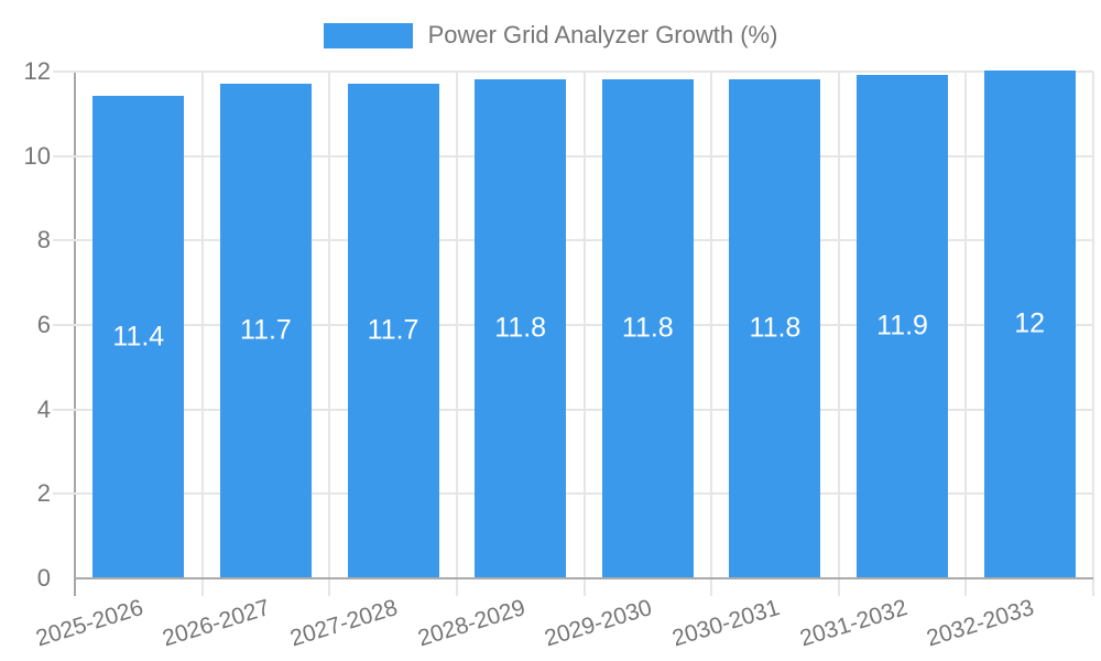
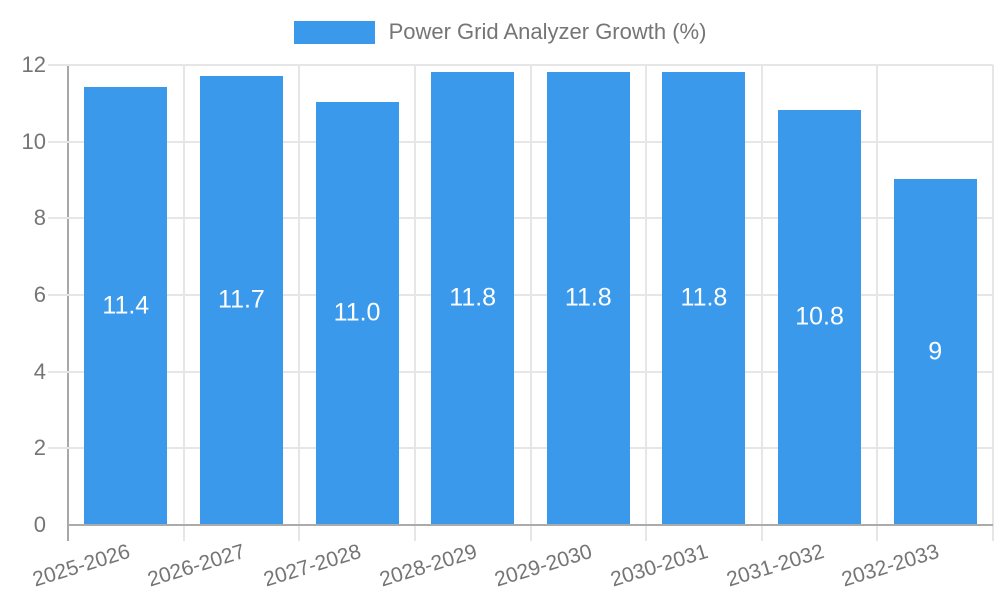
2027-2028: 11.7 -> 11.0
2031-2032: 11.9 -> 10.8
2032-2033: 12 -> 9
